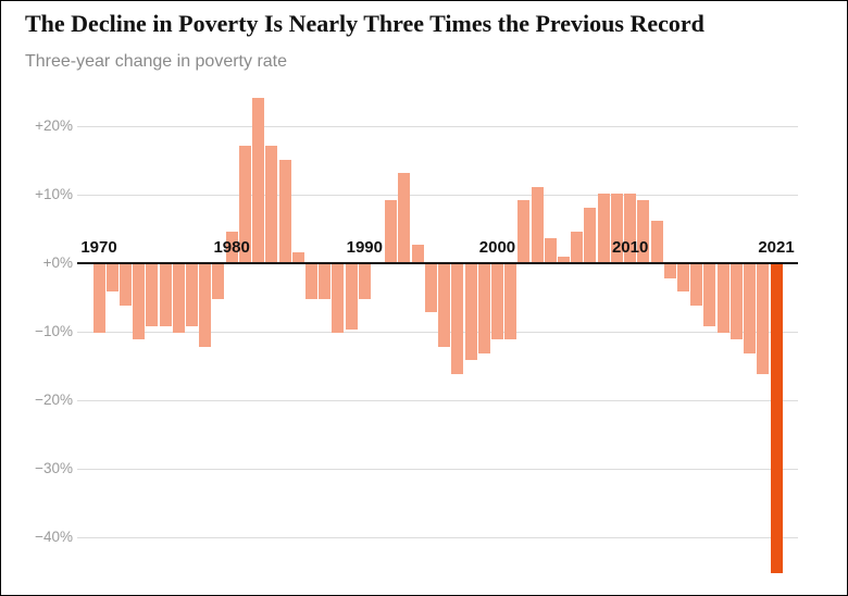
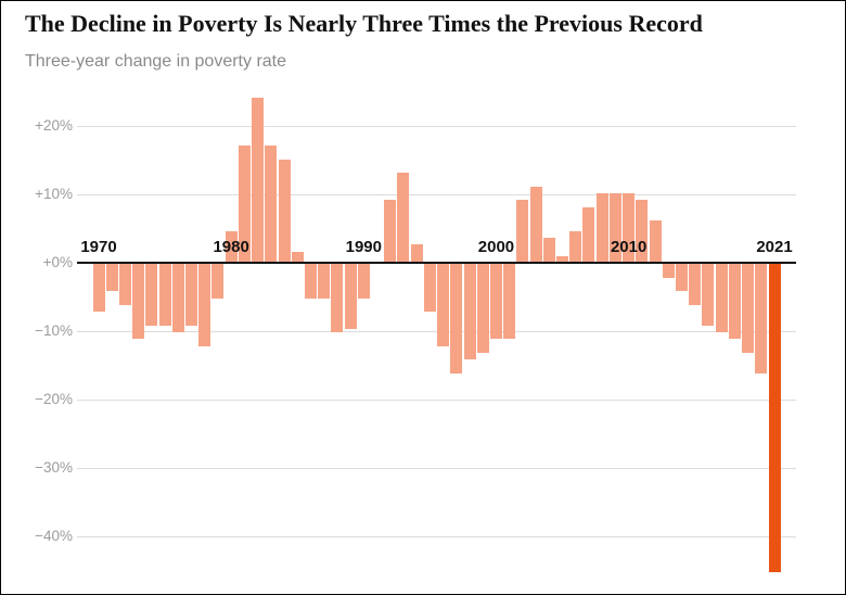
1970: -10% -> -7%
